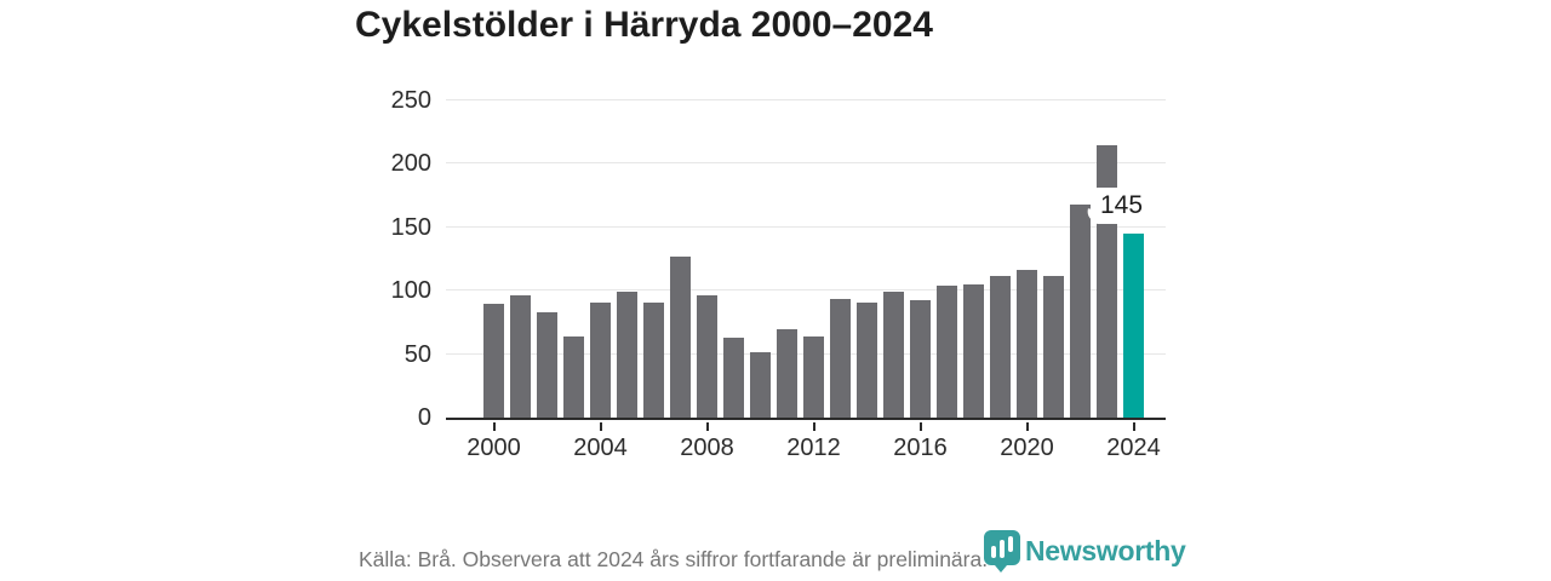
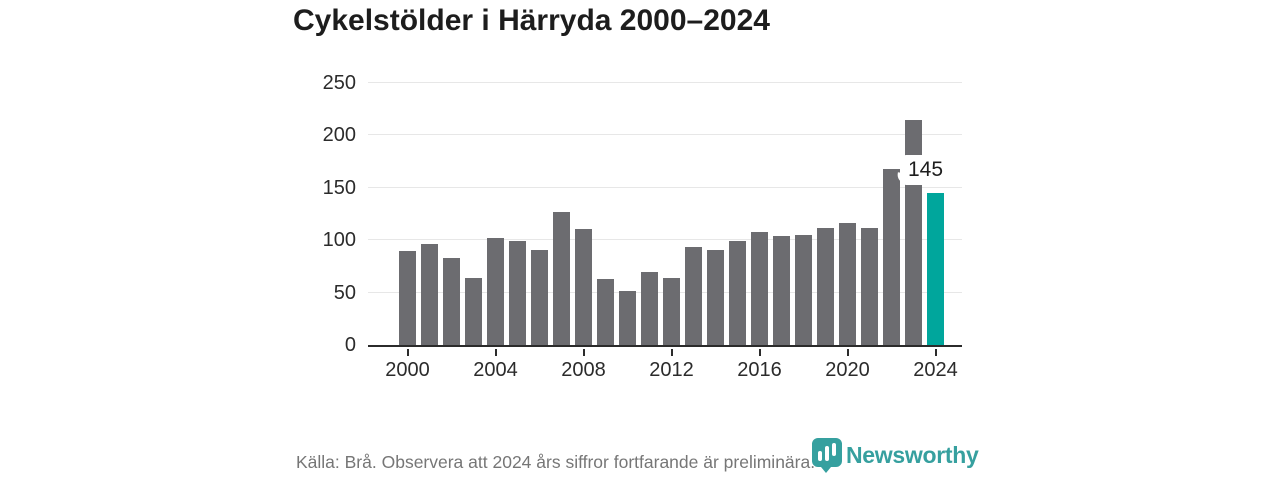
2004: 91 -> 102
2008: 96 -> 111
2016: 93 -> 108
